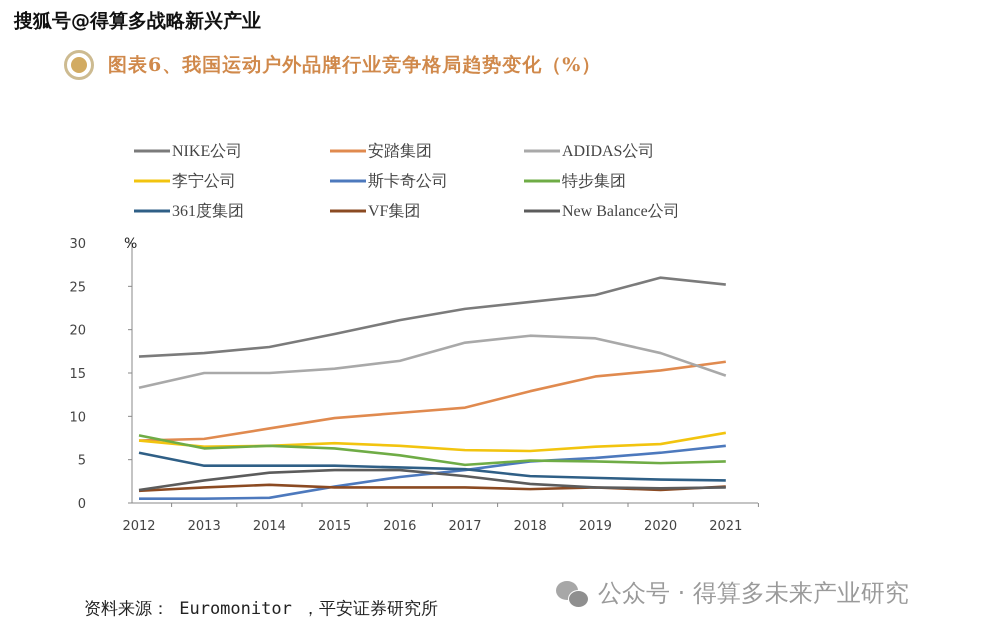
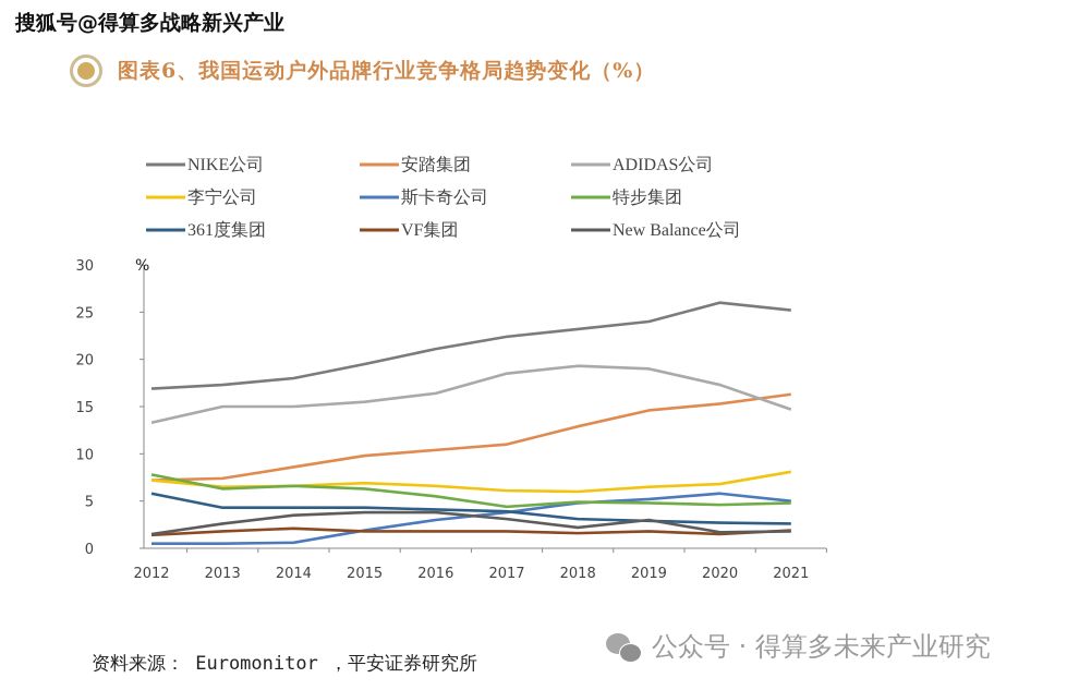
New Balance公司/2019: 2 -> 3
斯卡奇公司/2021: 7 -> 5
